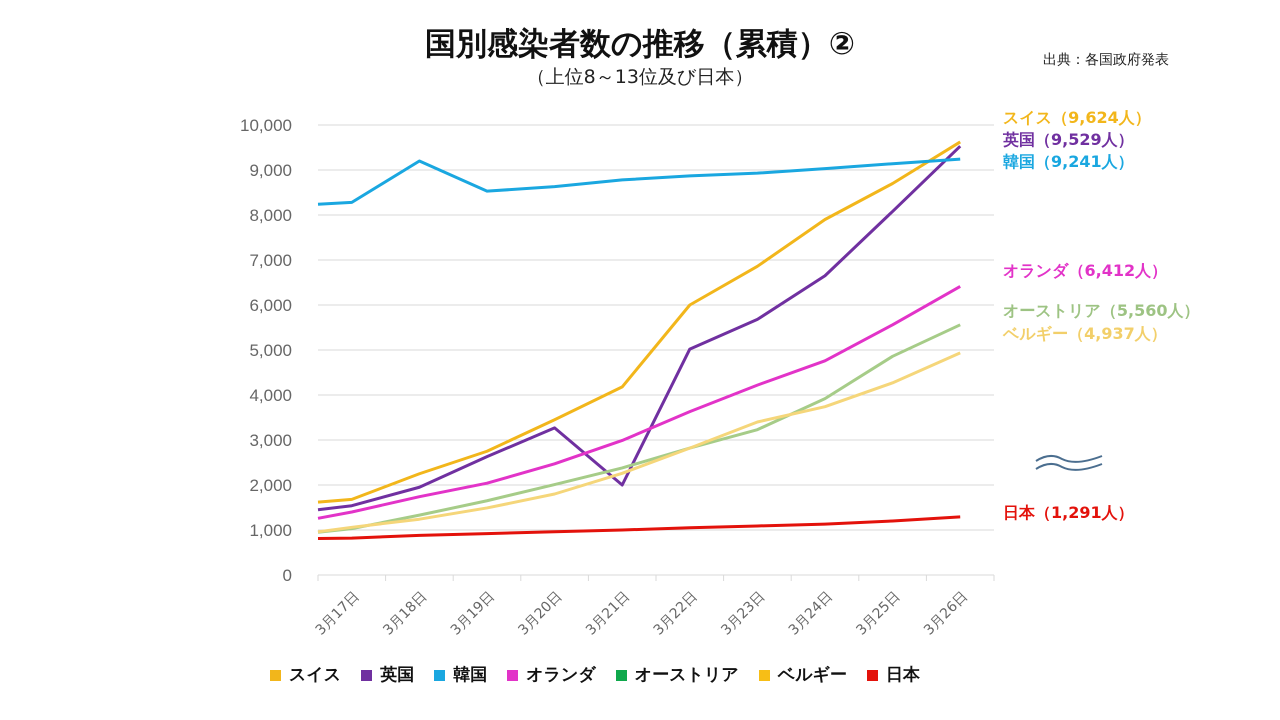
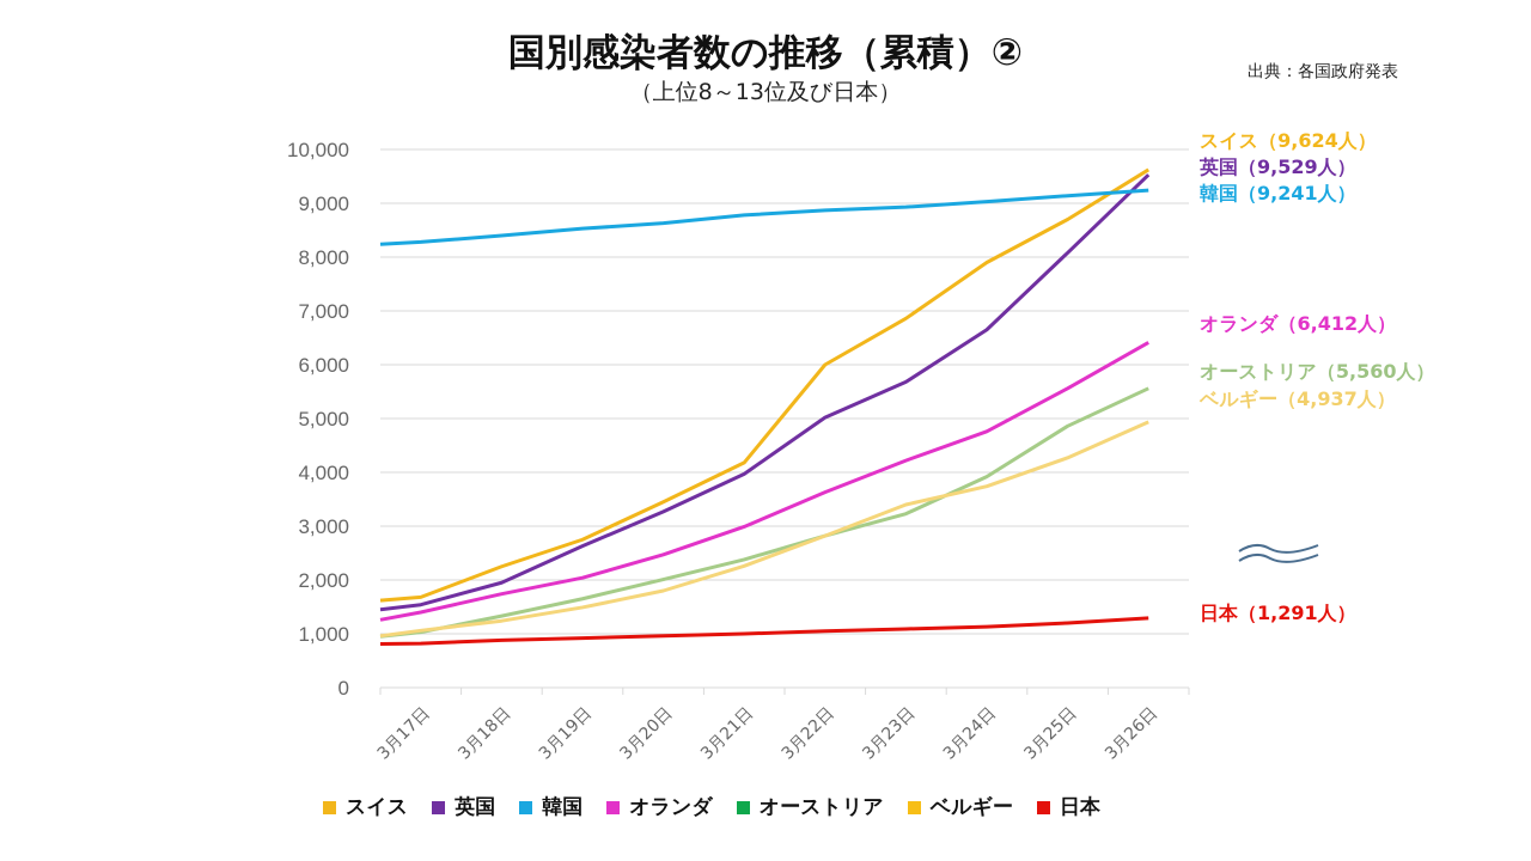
韓国/3月18日: 9200 -> 8400
英国/3月21日: 2000 -> 4000
